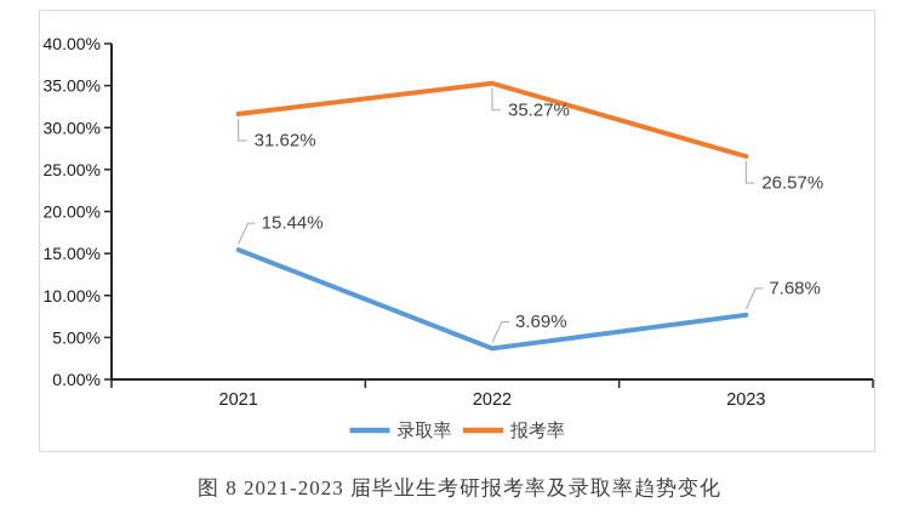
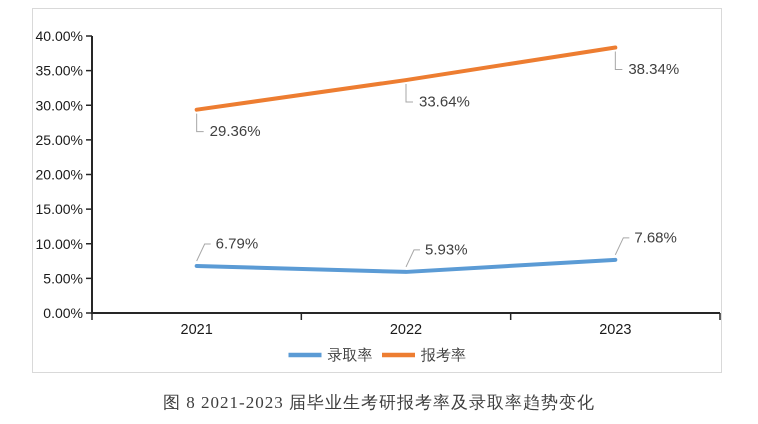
录取率/2021: 15.44% -> 6.79%
报考率/2021: 31.62% -> 29.36%
录取率/2022: 3.69% -> 5.93%
报考率/2022: 35.27% -> 33.64%
报考率/2023: 26.57% -> 38.34%
